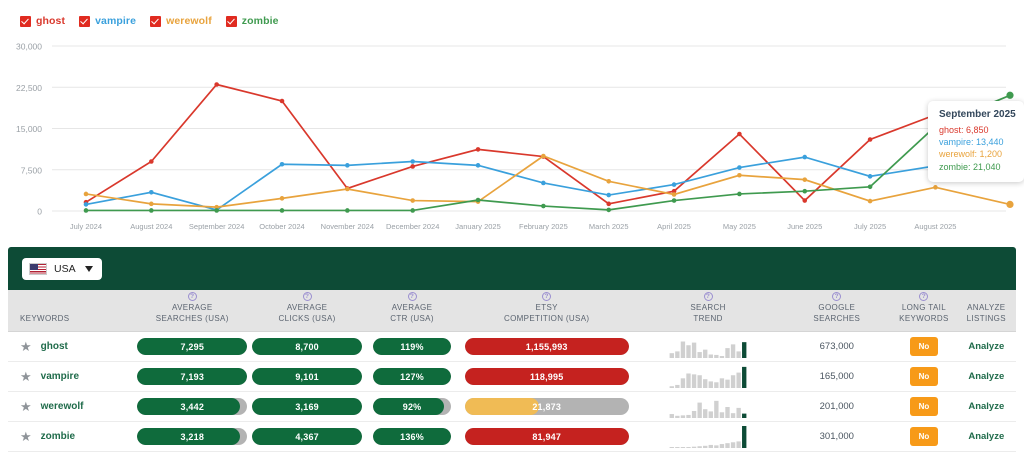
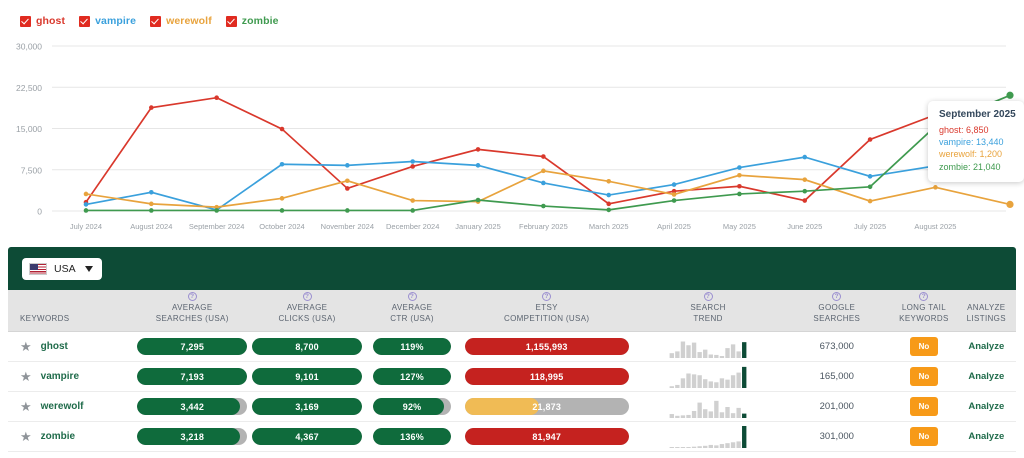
ghost/August 2024: 9000 -> 19000
ghost/September 2024: 23000 -> 21000
ghost/October 2024: 20000 -> 15000
werewolf/November 2024: 4000 -> 6000
werewolf/February 2025: 10000 -> 7000
ghost/May 2025: 14000 -> 4000
